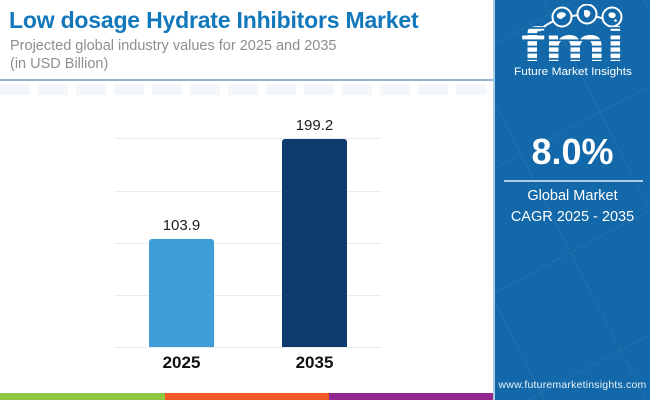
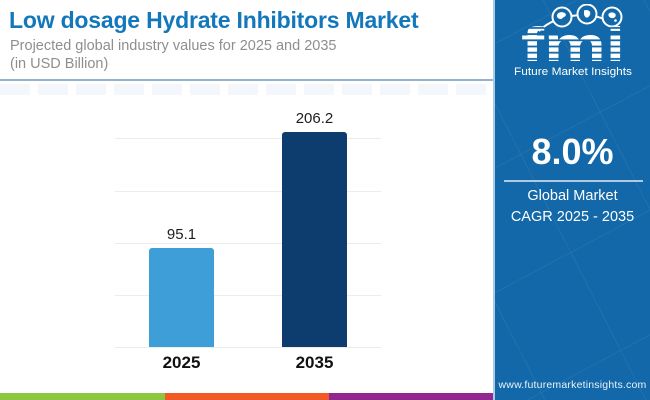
2025: 103.9 -> 95.1
2035: 199.2 -> 206.2
